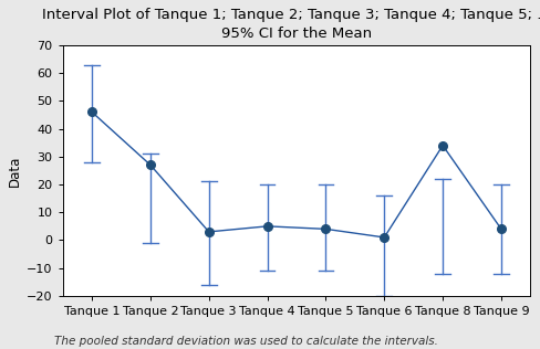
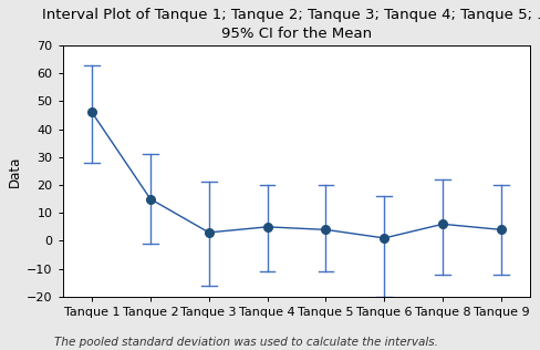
Tanque 2: 27 -> 15
Tanque 8: 34 -> 6
